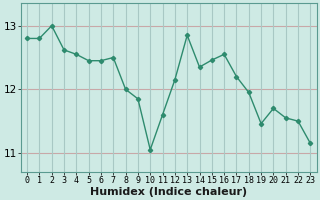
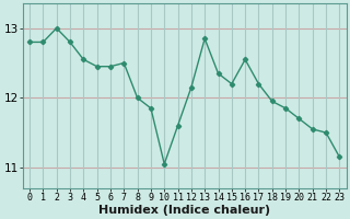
3: 12.62 -> 12.80
15: 12.46 -> 12.20
19: 11.46 -> 11.85
